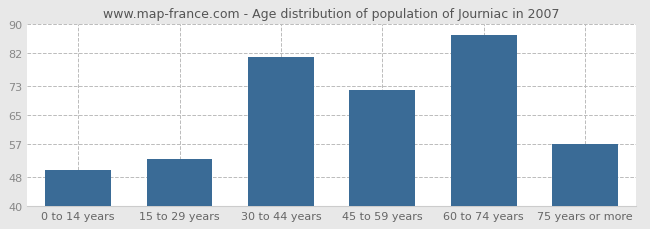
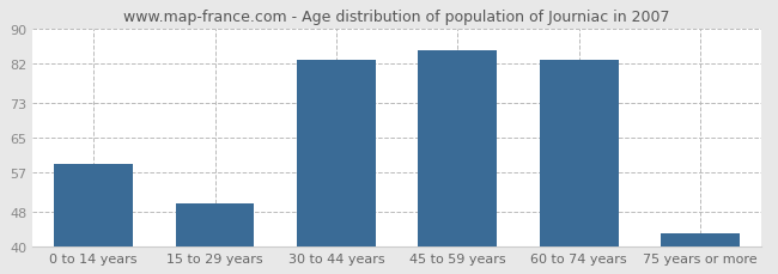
0 to 14 years: 50 -> 59
15 to 29 years: 53 -> 50
30 to 44 years: 81 -> 83
45 to 59 years: 72 -> 85
60 to 74 years: 87 -> 83
75 years or more: 57 -> 43
